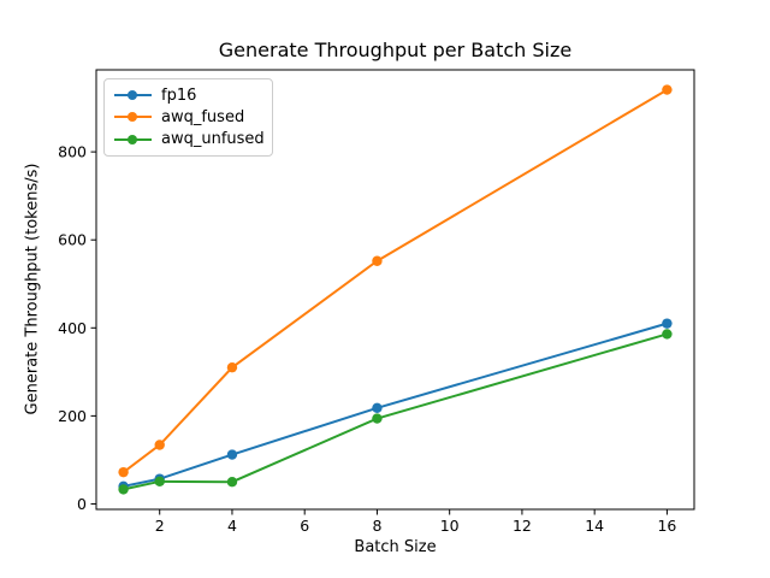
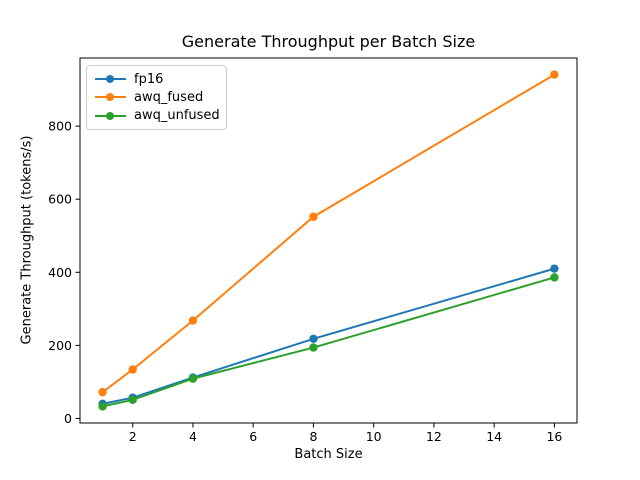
awq_fused/4: 310 -> 270
awq_unfused/4: 50 -> 110
